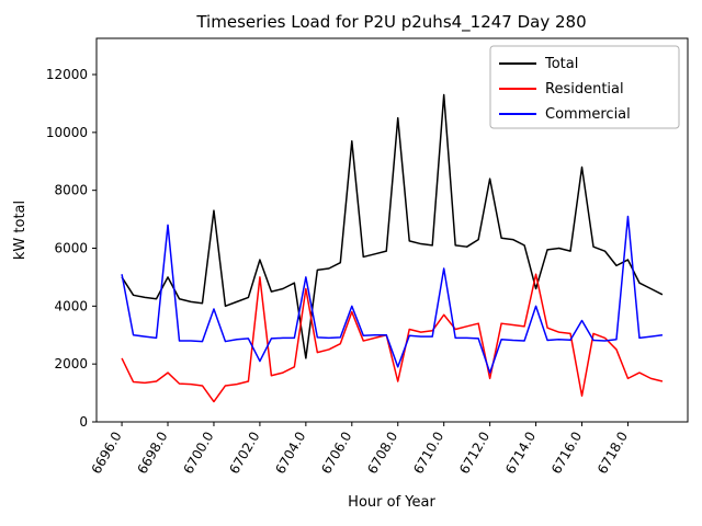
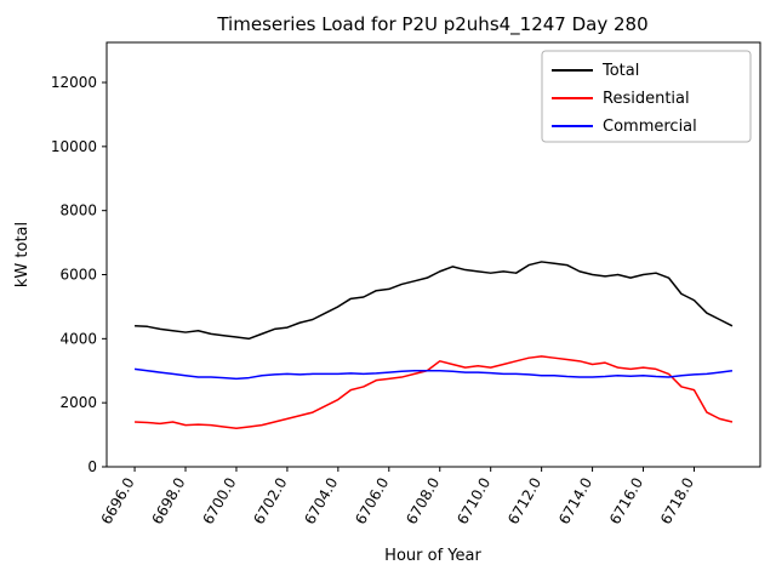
Total/6696.0: 5000 -> 4400
Residential/6696.0: 2200 -> 1400
Commercial/6696.0: 5100 -> 3000
Total/6698.0: 5000 -> 4200
Residential/6698.0: 1700 -> 1300
Commercial/6698.0: 6800 -> 2800
Total/6700.0: 7300 -> 4000
Residential/6700.0: 700 -> 1200
Commercial/6700.0: 3900 -> 2800
Total/6702.0: 5600 -> 4400
Residential/6702.0: 5000 -> 1500
Commercial/6702.0: 2100 -> 2900
Total/6704.0: 2200 -> 5000
Residential/6704.0: 4600 -> 2100
Commercial/6704.0: 5000 -> 2900
Total/6706.0: 9700 -> 5600
Residential/6706.0: 3800 -> 2800
Commercial/6706.0: 4000 -> 3000
Total/6708.0: 10500 -> 6100
Residential/6708.0: 1400 -> 3300
Commercial/6708.0: 1900 -> 3000
Total/6710.0: 11300 -> 6000
Residential/6710.0: 3700 -> 3100
Commercial/6710.0: 5300 -> 2900
Total/6712.0: 8400 -> 6400
Residential/6712.0: 1500 -> 3400
Commercial/6712.0: 1700 -> 2800
Total/6714.0: 4600 -> 6000
Residential/6714.0: 5100 -> 3200
Commercial/6714.0: 4000 -> 2800
Total/6716.0: 8800 -> 6000
Residential/6716.0: 900 -> 3100
Commercial/6716.0: 3500 -> 2800
Total/6718.0: 5600 -> 5200
Residential/6718.0: 1500 -> 2400
Commercial/6718.0: 7100 -> 2900
